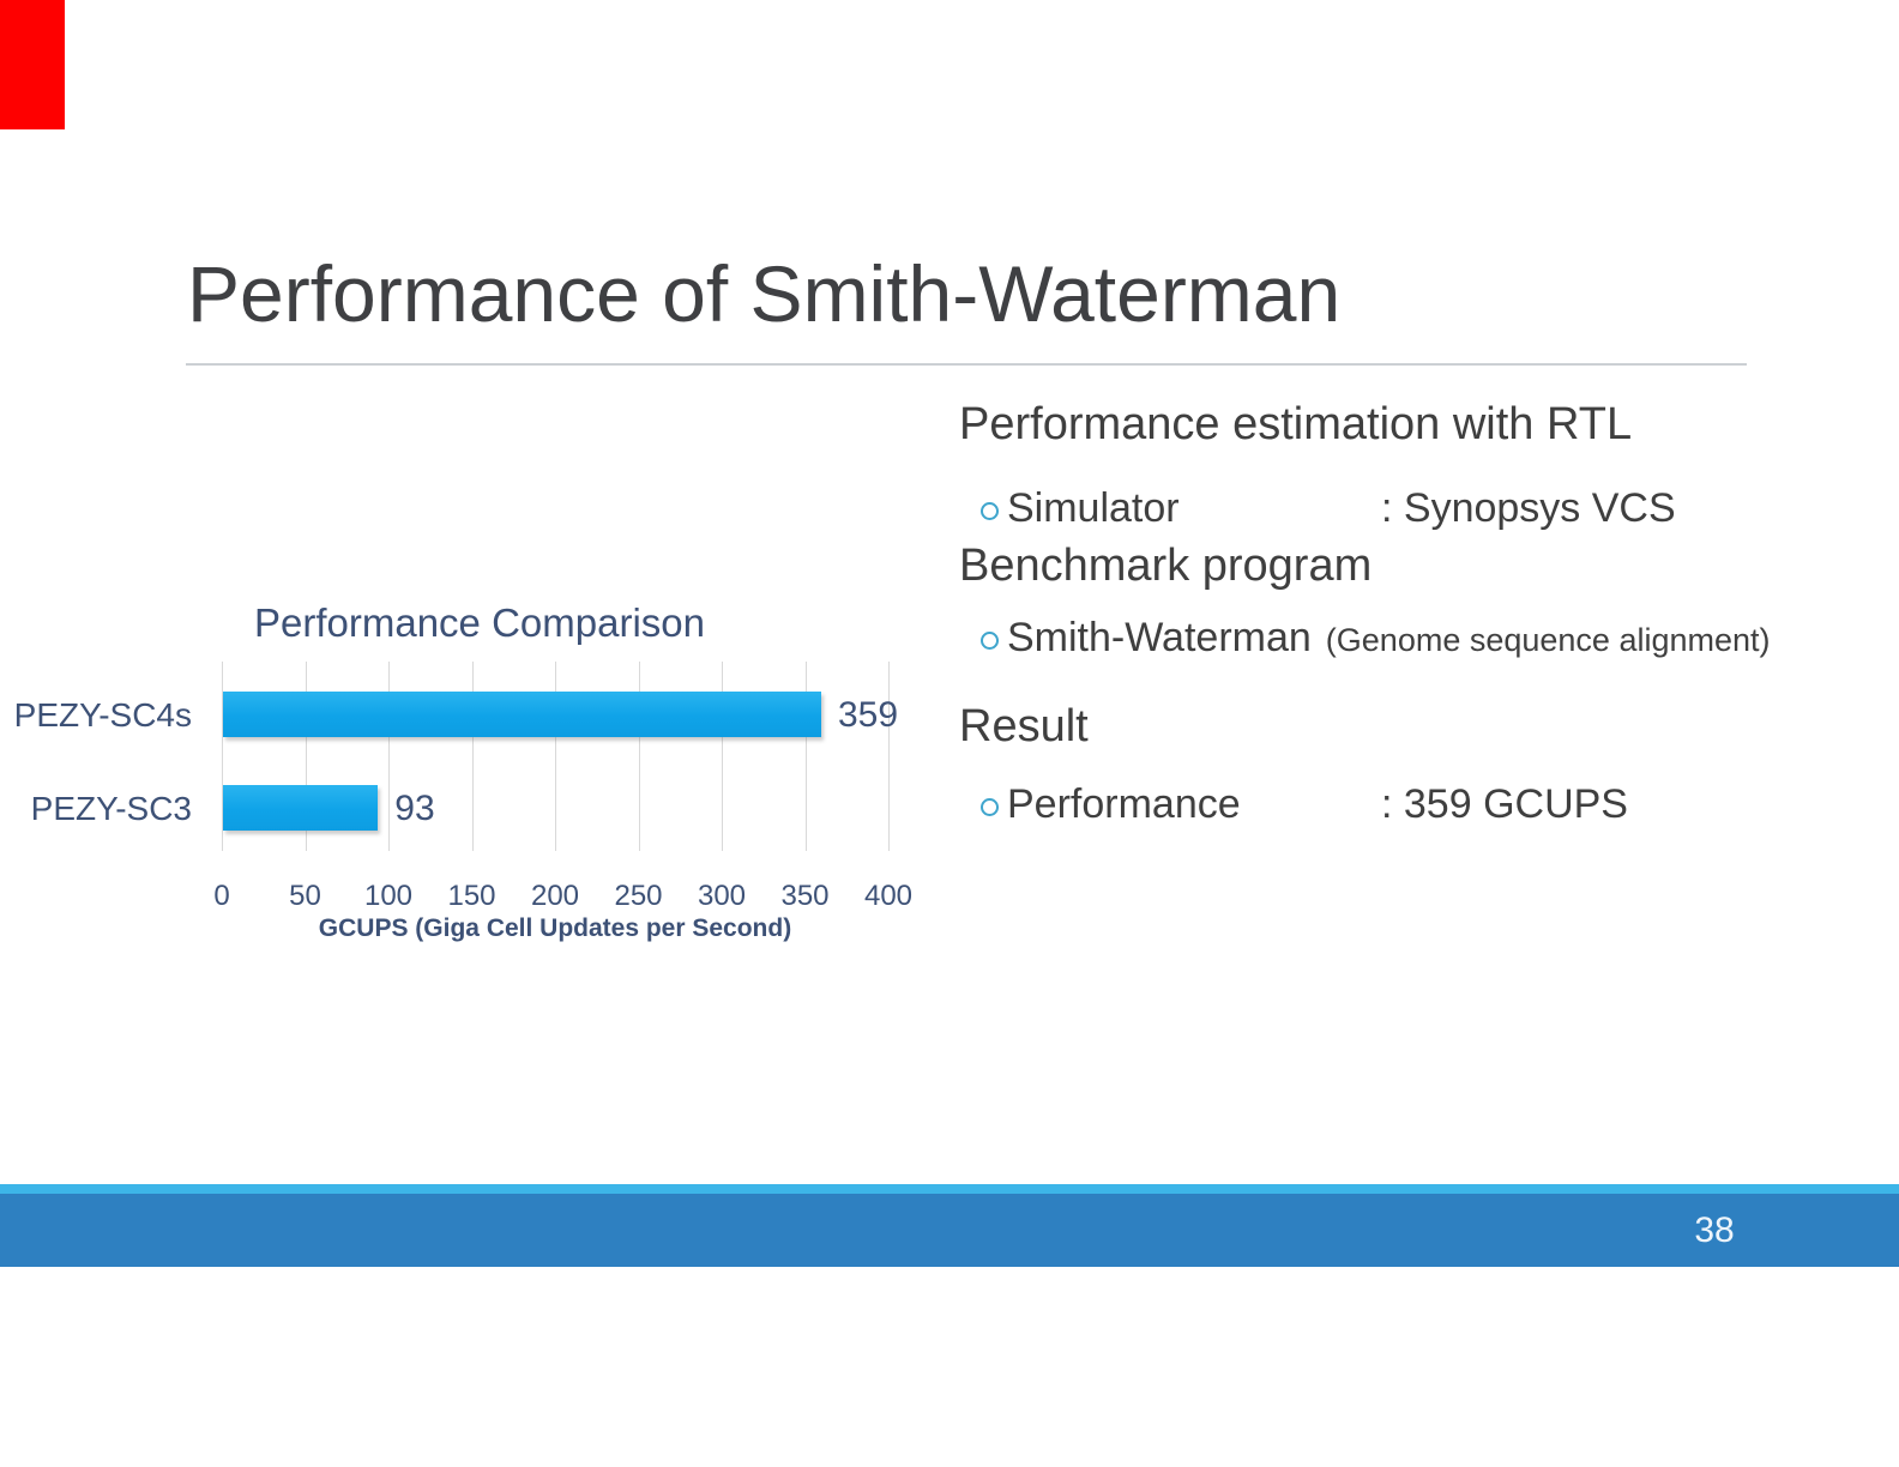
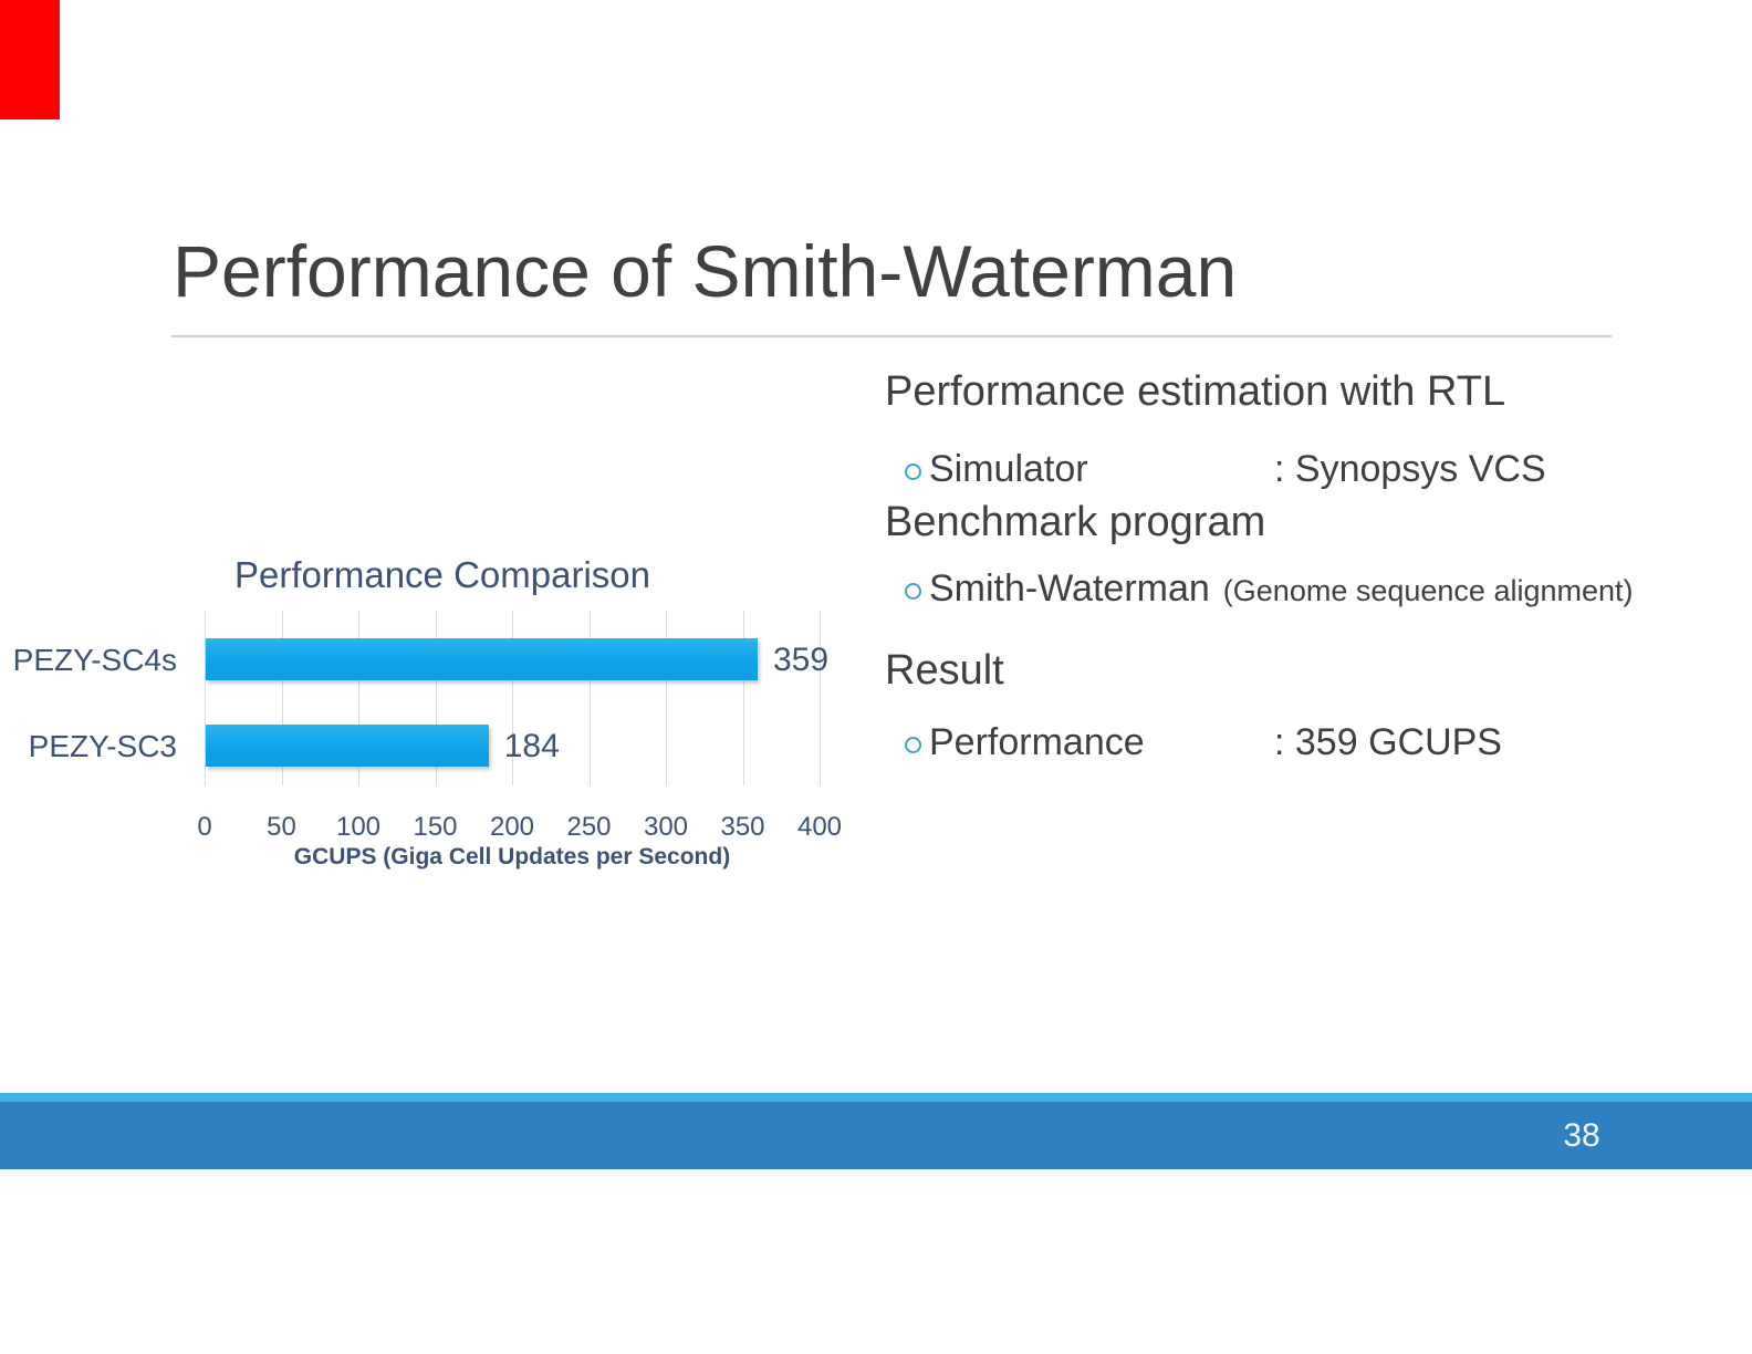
PEZY-SC3: 93 -> 184
